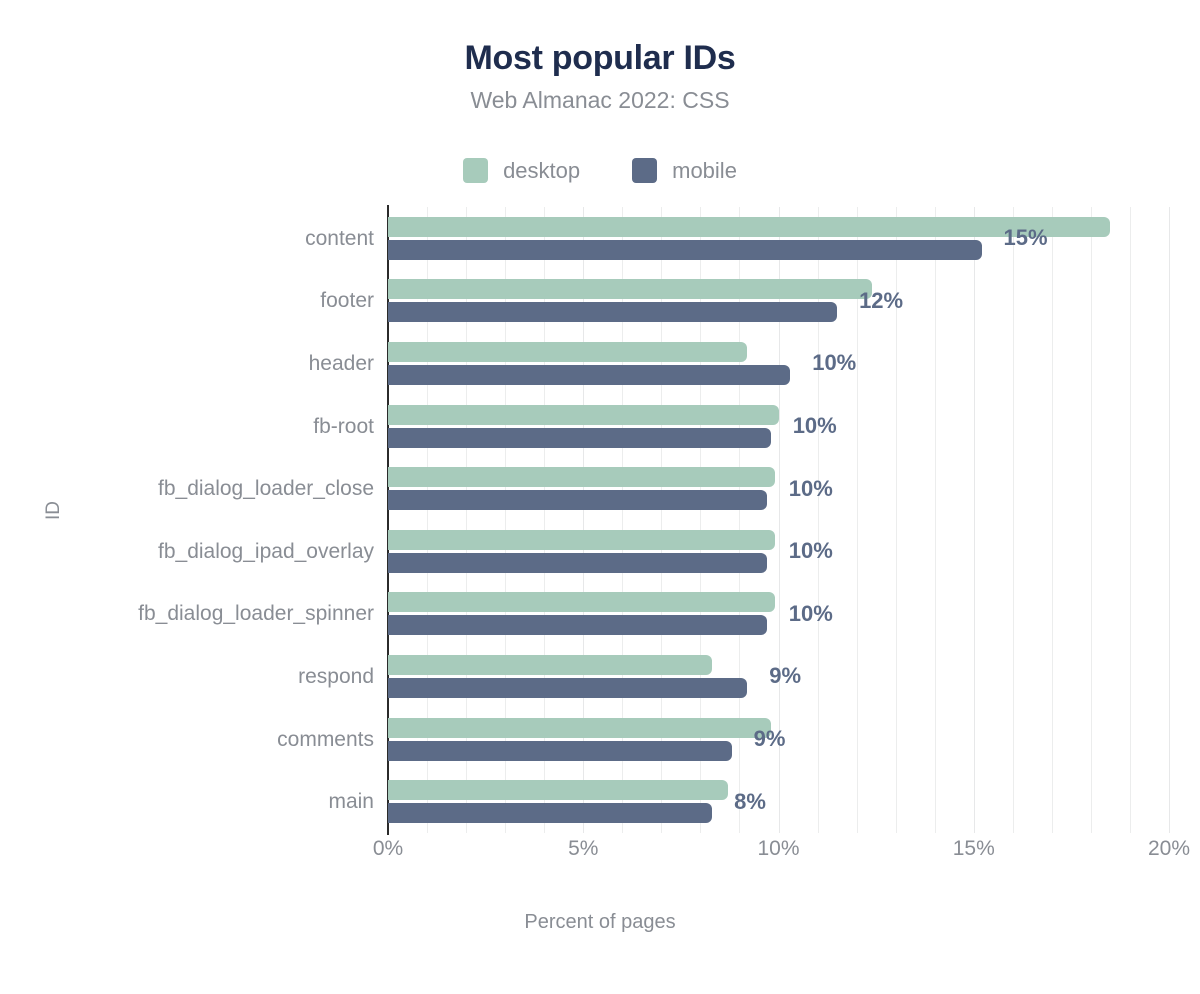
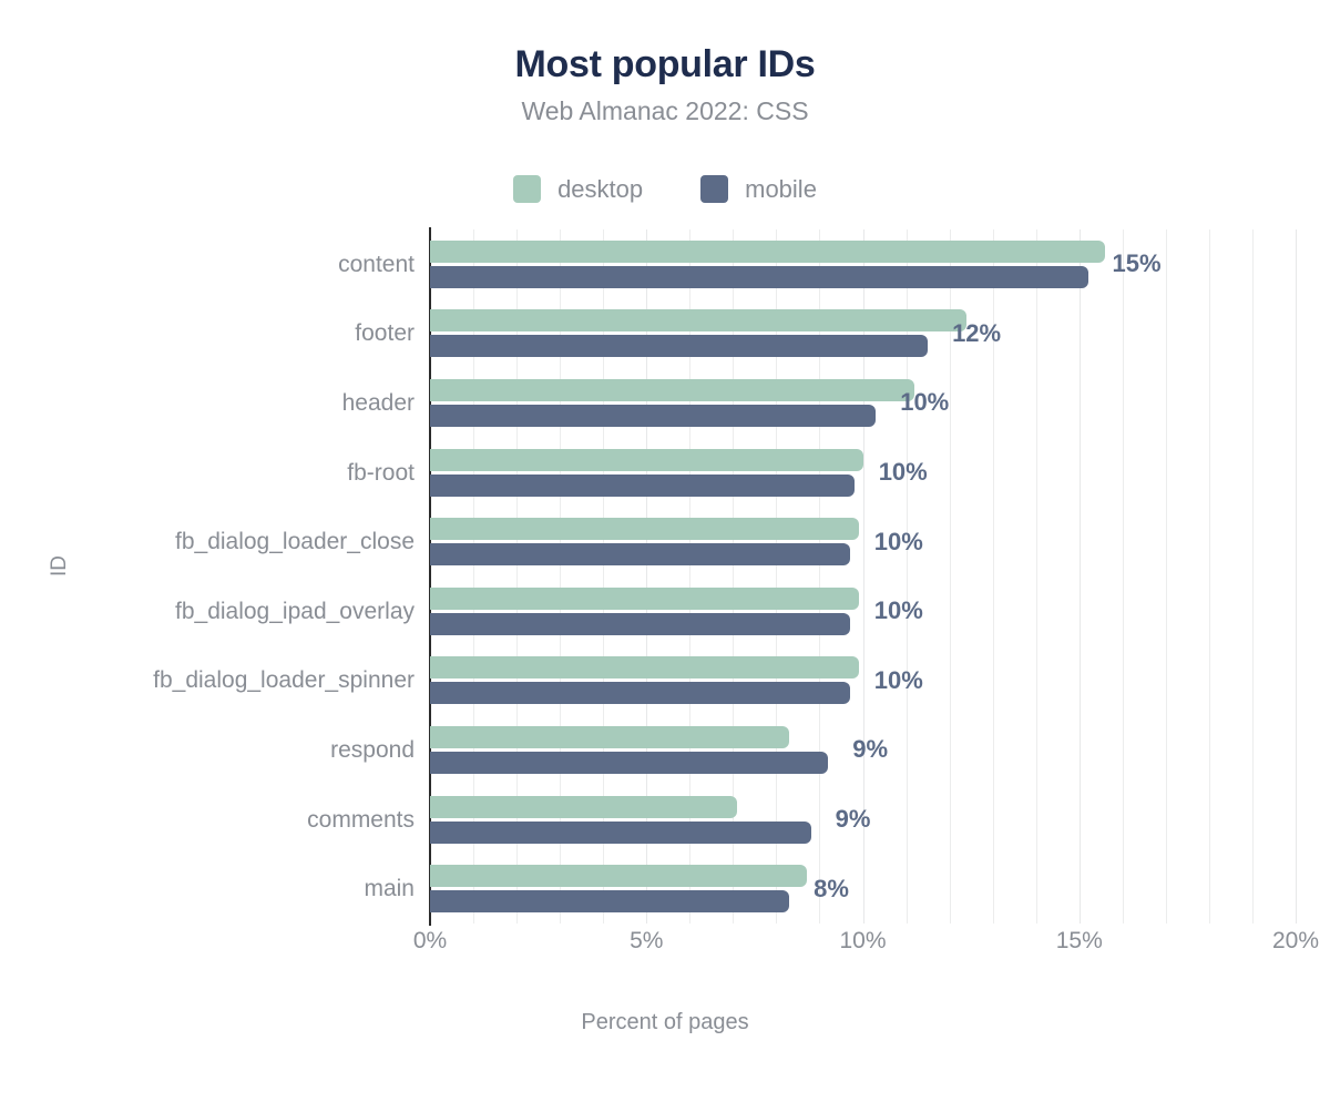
desktop/content: 18.5% -> 15.6%
desktop/header: 9.2% -> 11.2%
desktop/comments: 9.8% -> 7.1%
